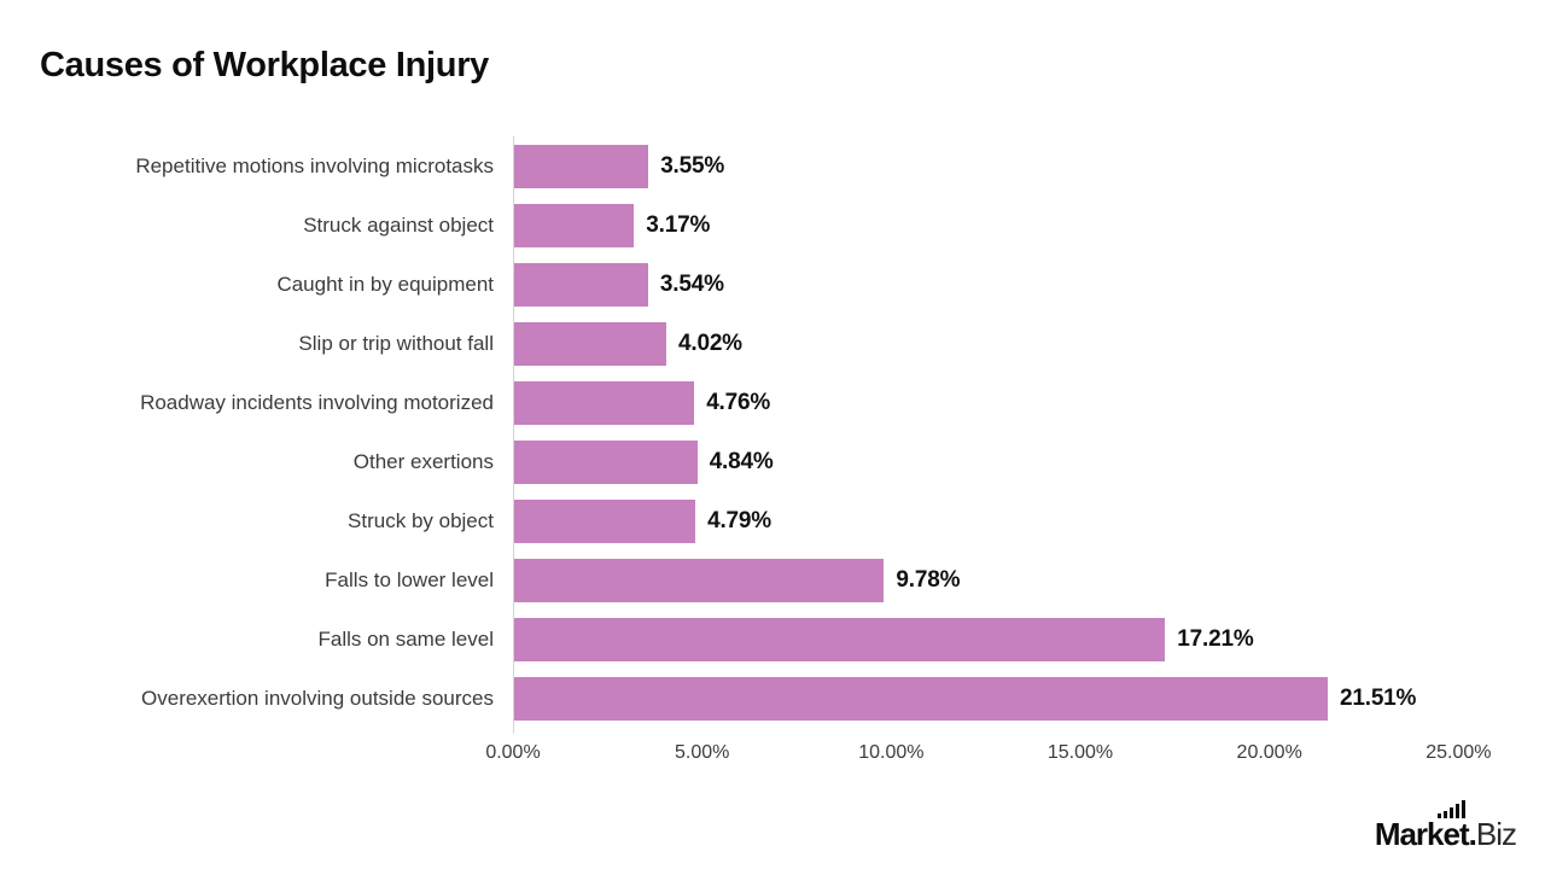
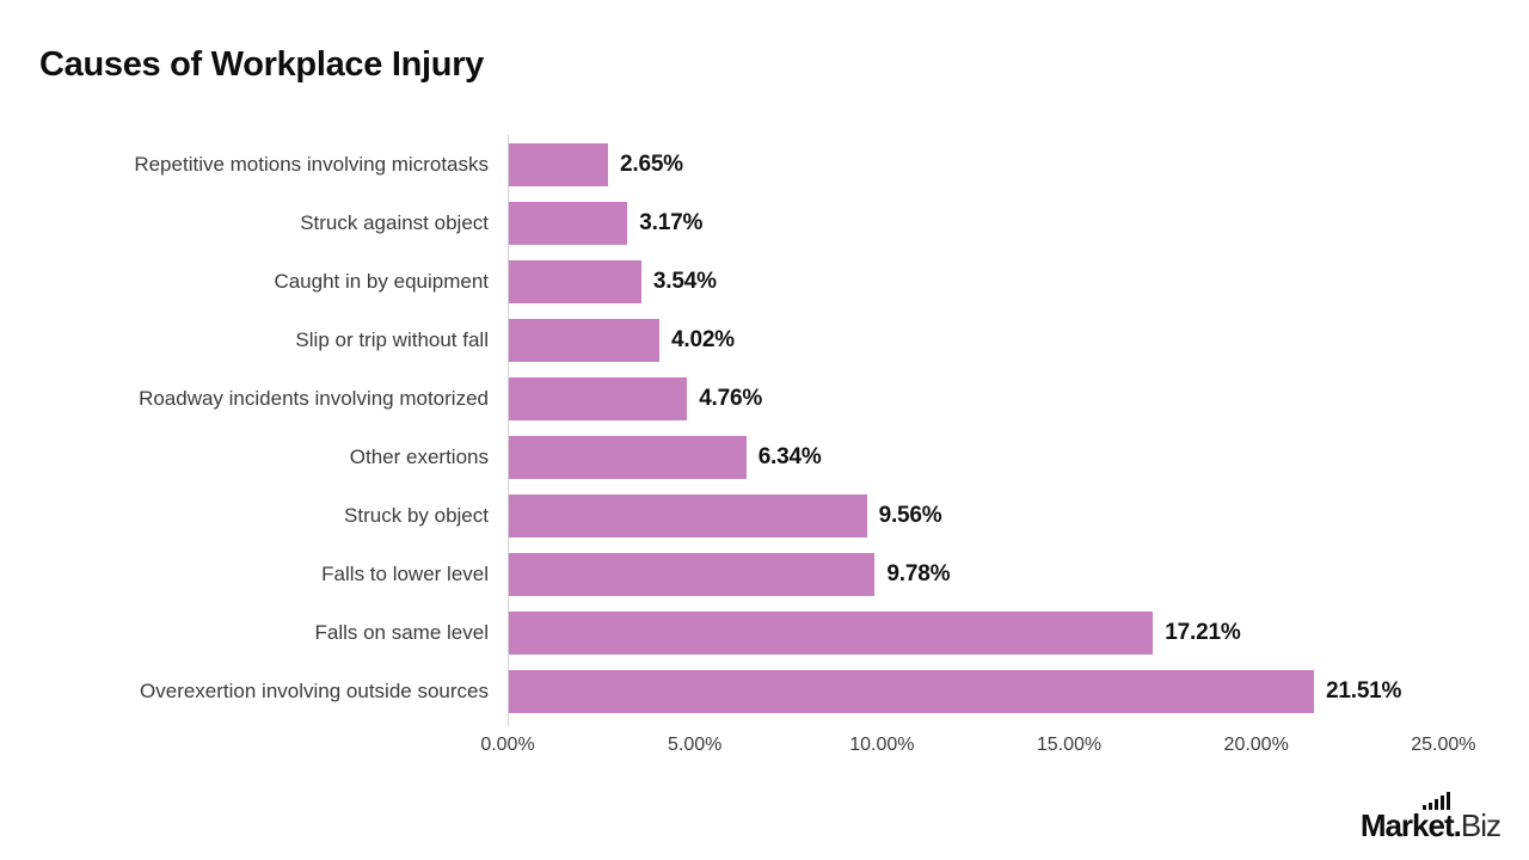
Repetitive motions involving microtasks: 3.55% -> 2.65%
Other exertions: 4.84% -> 6.34%
Struck by object: 4.79% -> 9.56%
